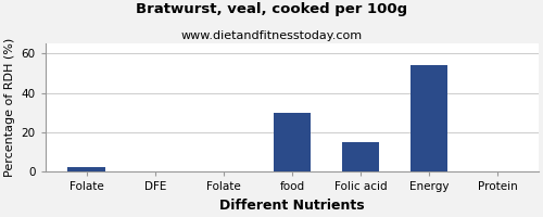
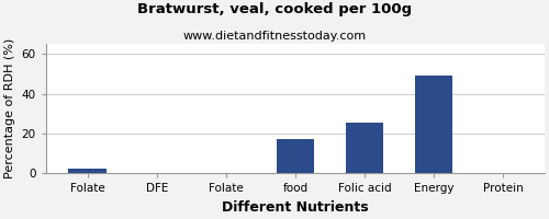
food: 30 -> 17
Folic acid: 15 -> 26
Energy: 54 -> 49
